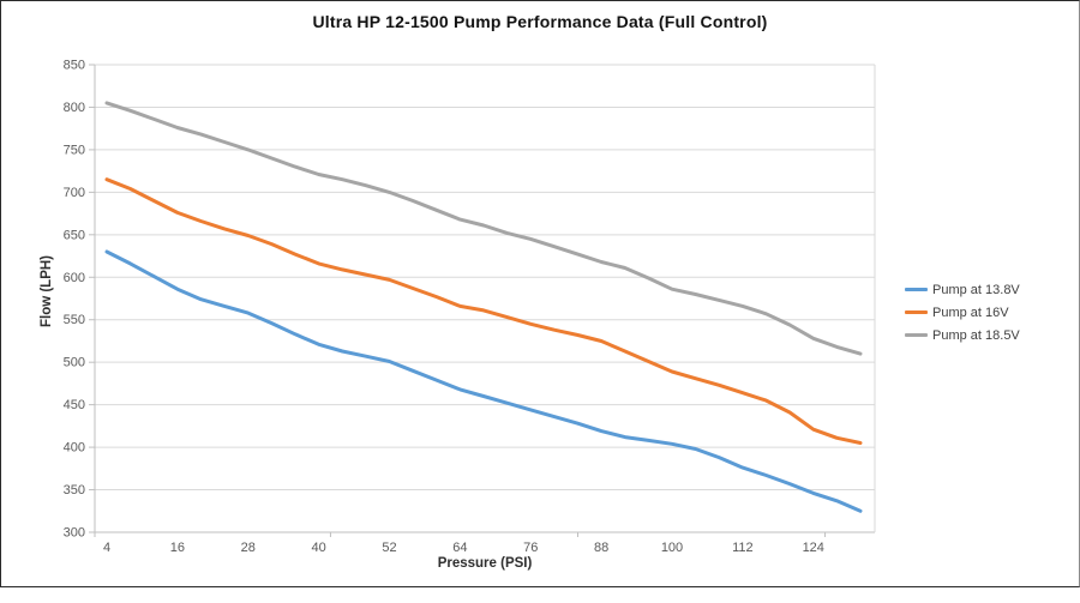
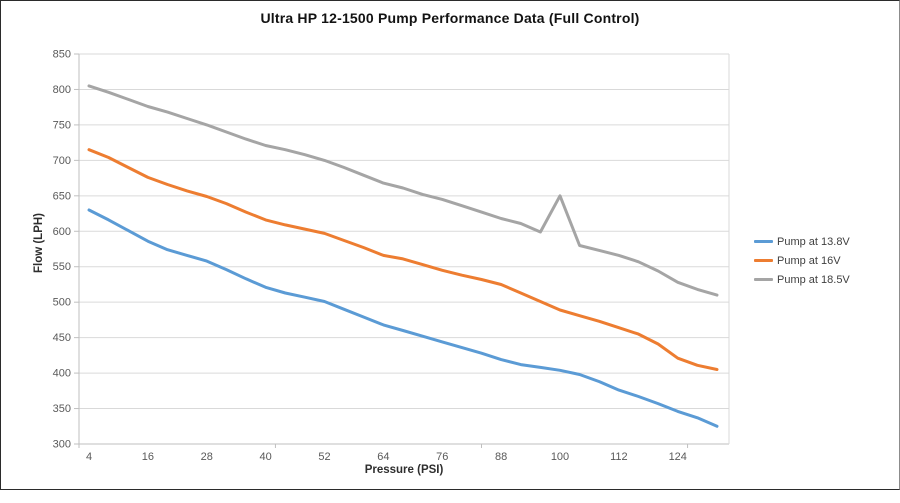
Pump at 18.5V/100: 590 -> 650
